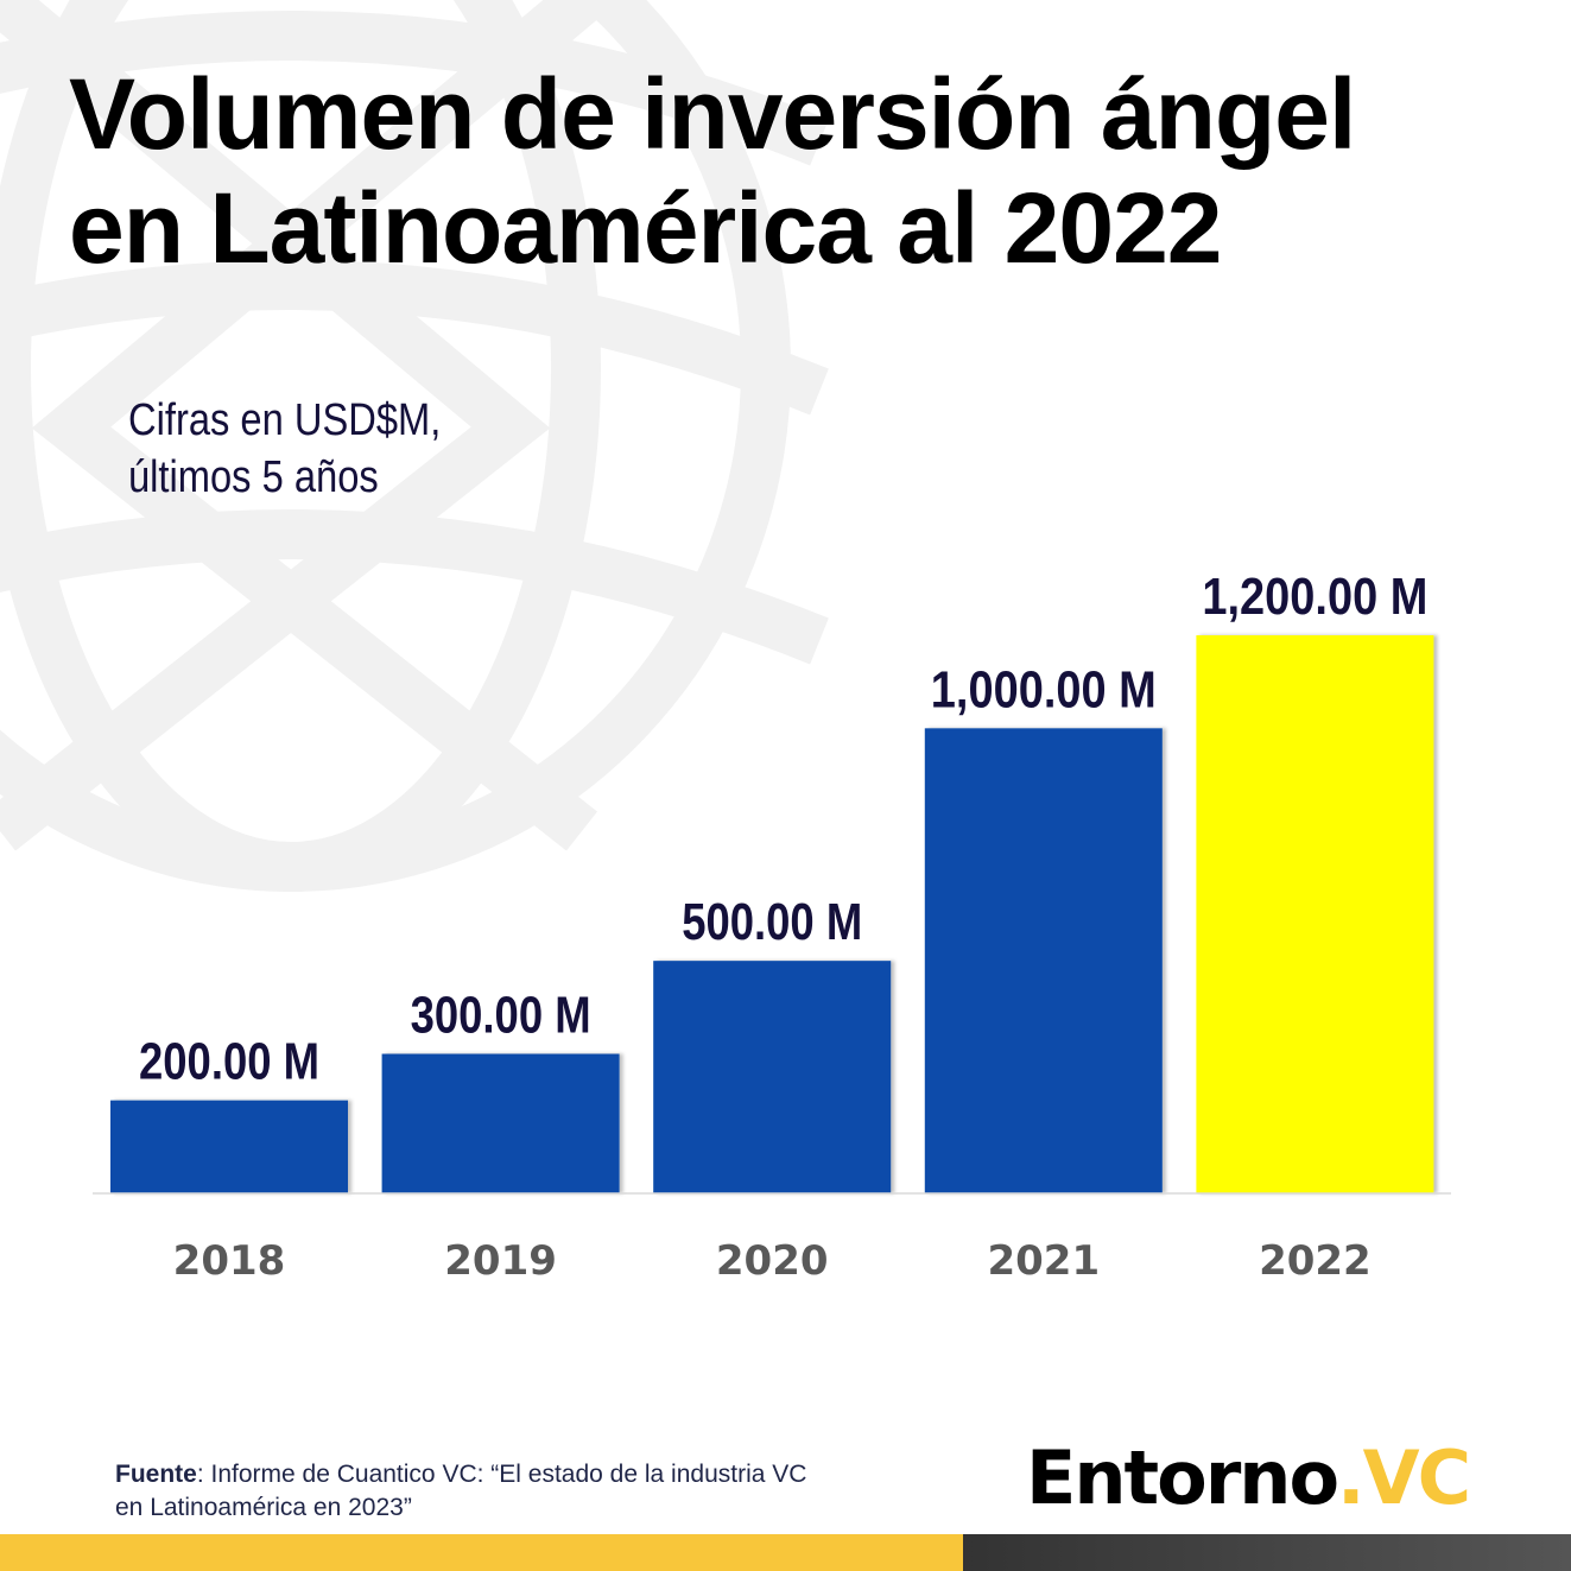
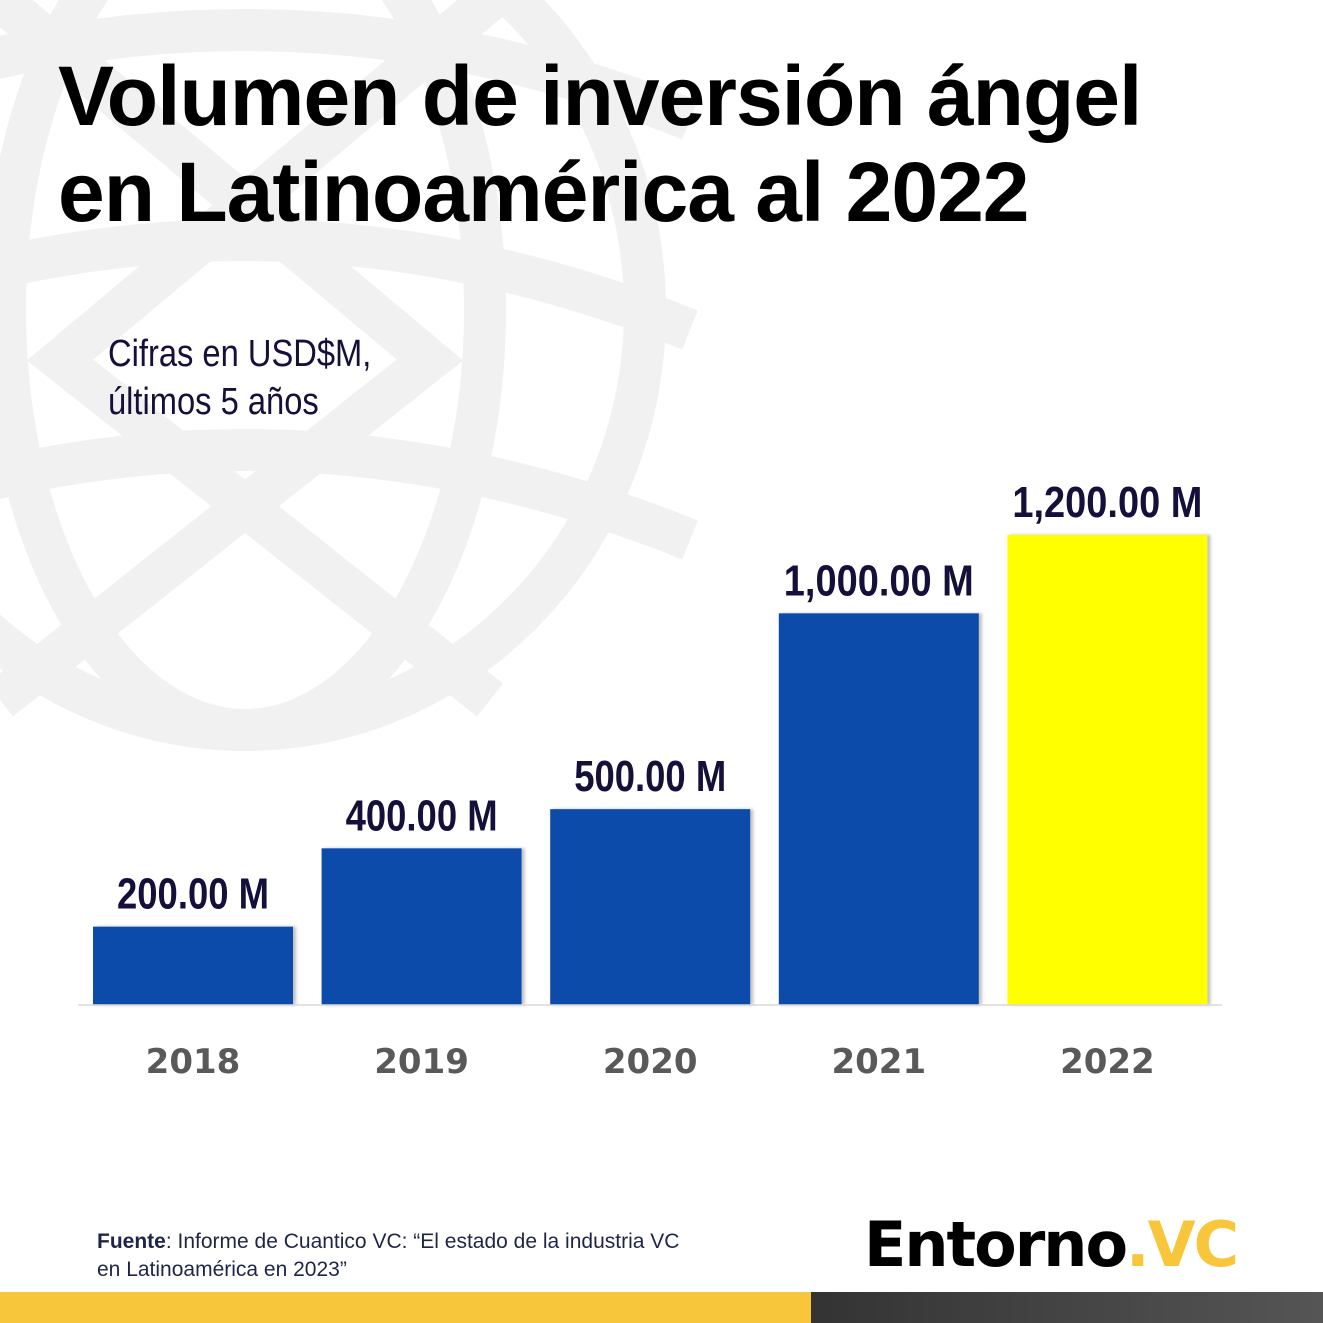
2019: 300.00 -> 400.00
